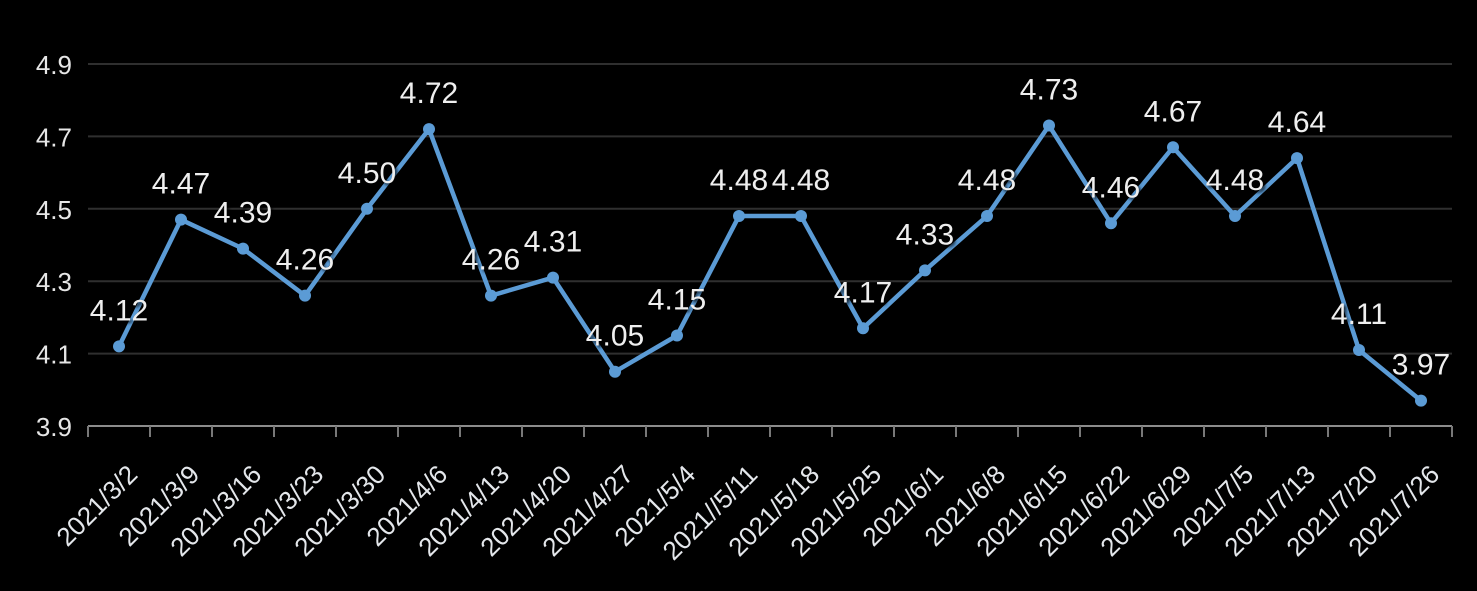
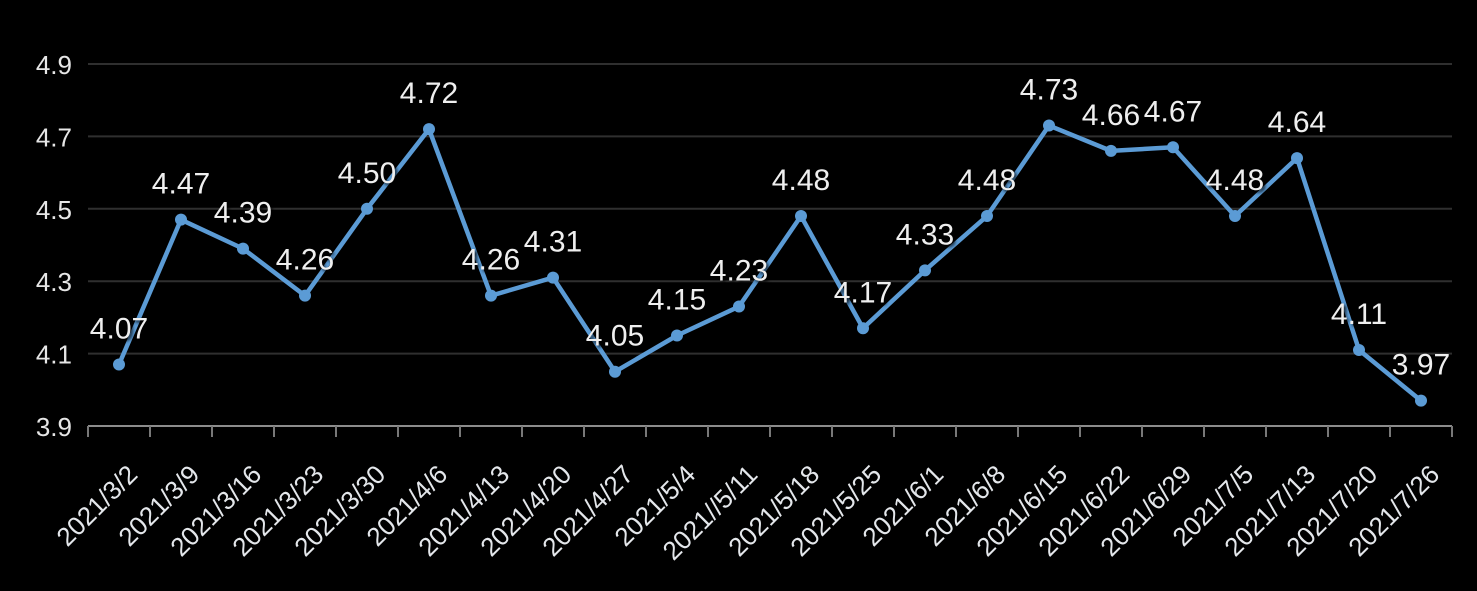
2021/3/2: 4.12 -> 4.07
2021//5/11: 4.48 -> 4.23
2021/6/22: 4.46 -> 4.66
